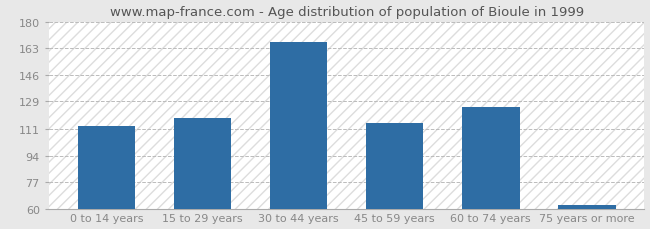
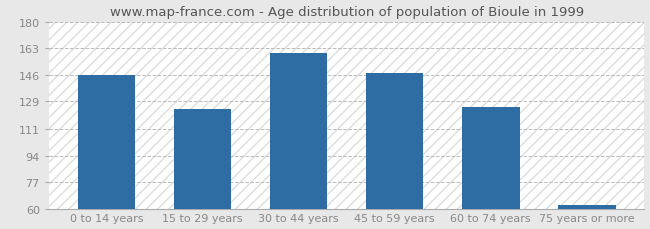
0 to 14 years: 113 -> 146
15 to 29 years: 118 -> 124
30 to 44 years: 167 -> 160
45 to 59 years: 115 -> 147
